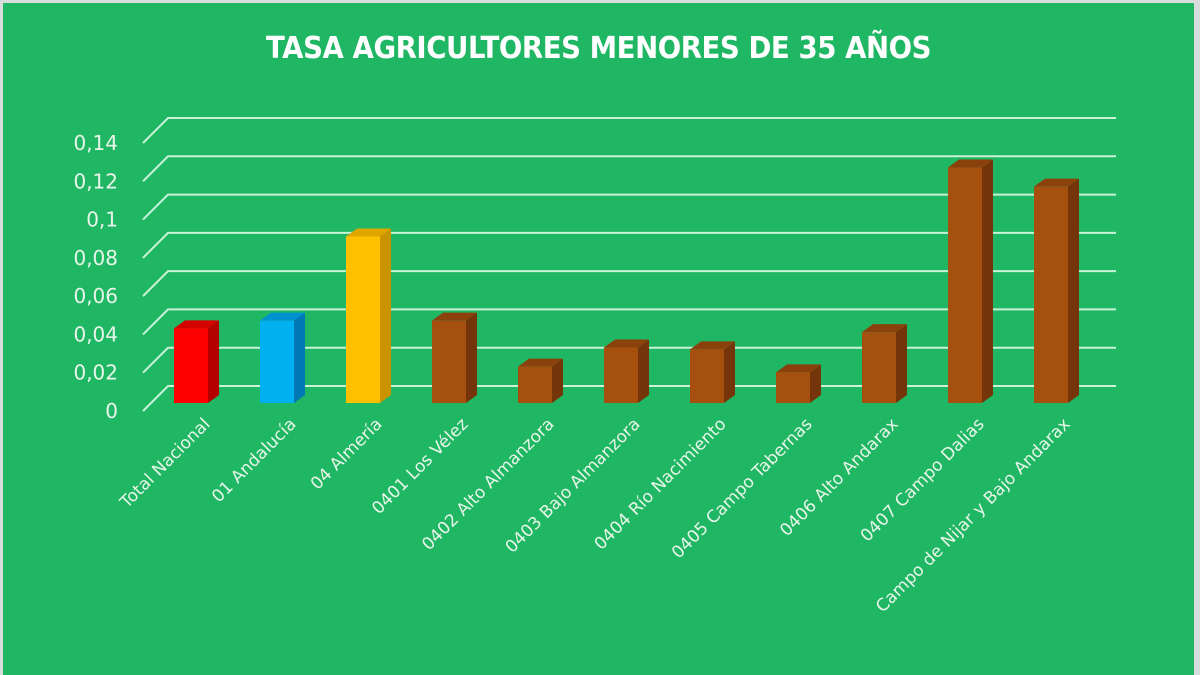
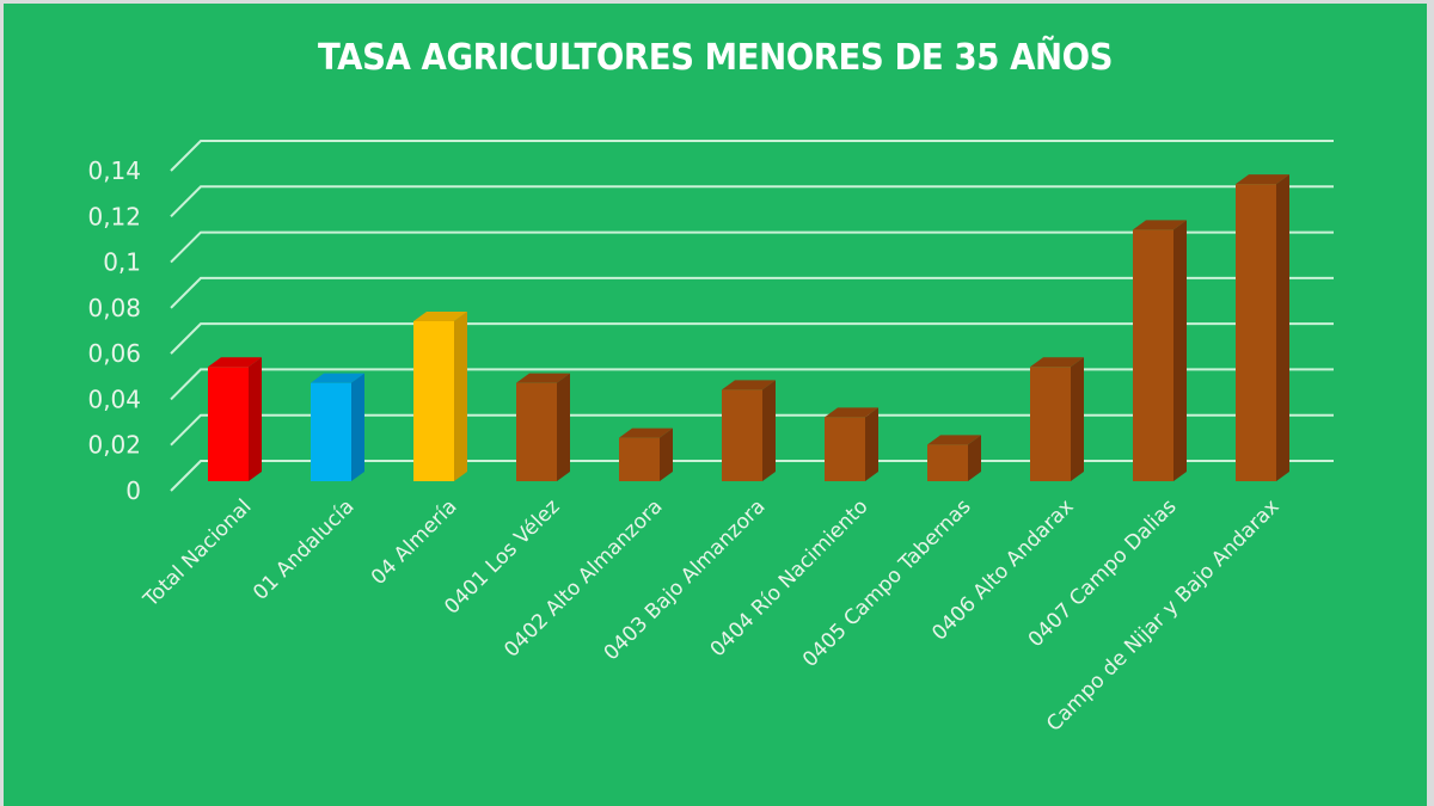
Total Nacional: 0,04 -> 0,05
04 Almería: 0,09 -> 0,07
0403 Bajo Almanzora: 0,03 -> 0,04
0406 Alto Andarax: 0,04 -> 0,05
0407 Campo Dalias: 0,12 -> 0,11
Campo de Nijar y Bajo Andarax: 0,11 -> 0,13
